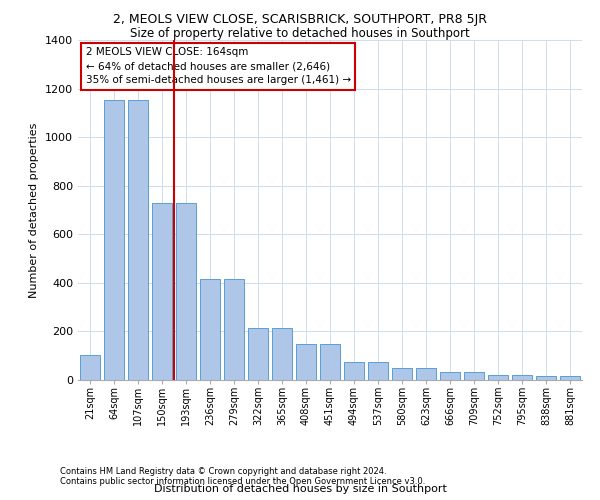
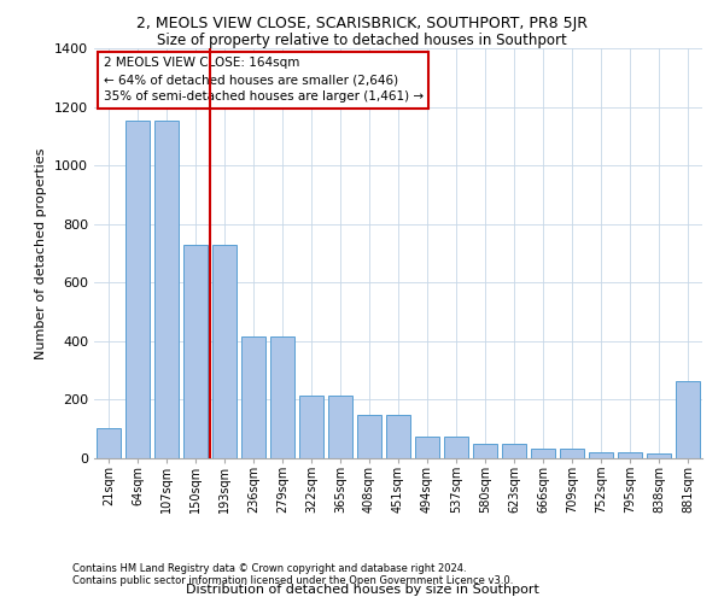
881sqm: 15 -> 265
